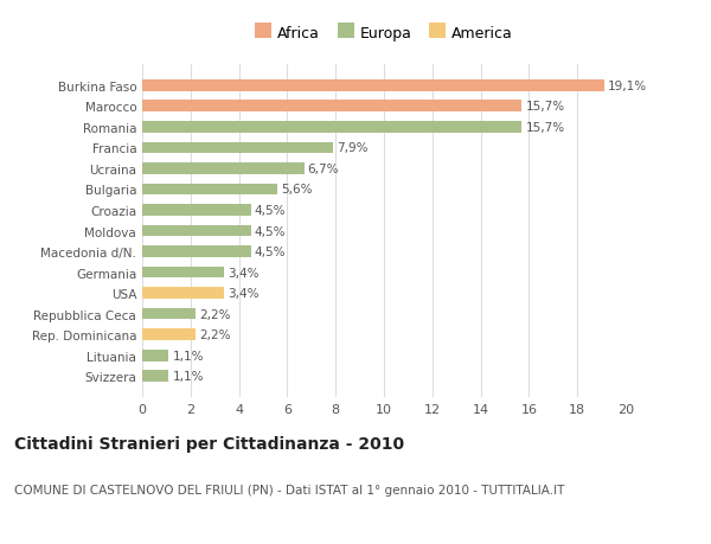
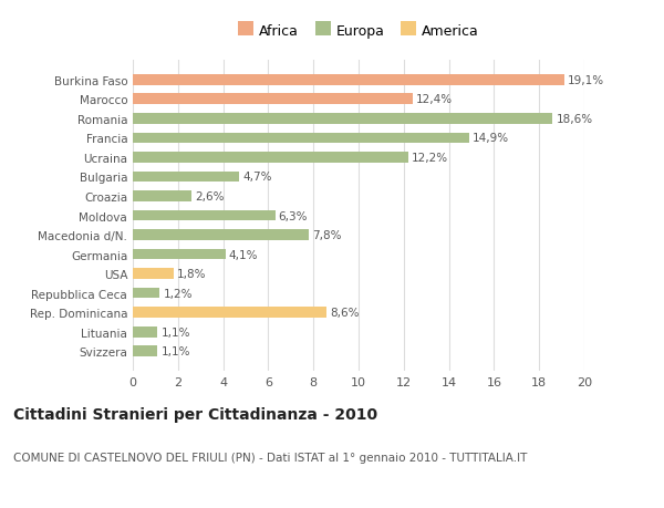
Marocco: 15,7% -> 12,4%
Romania: 15,7% -> 18,6%
Francia: 7,9% -> 14,9%
Ucraina: 6,7% -> 12,2%
Bulgaria: 5,6% -> 4,7%
Croazia: 4,5% -> 2,6%
Moldova: 4,5% -> 6,3%
Macedonia d/N.: 4,5% -> 7,8%
Germania: 3,4% -> 4,1%
USA: 3,4% -> 1,8%
Repubblica Ceca: 2,2% -> 1,2%
Rep. Dominicana: 2,2% -> 8,6%
